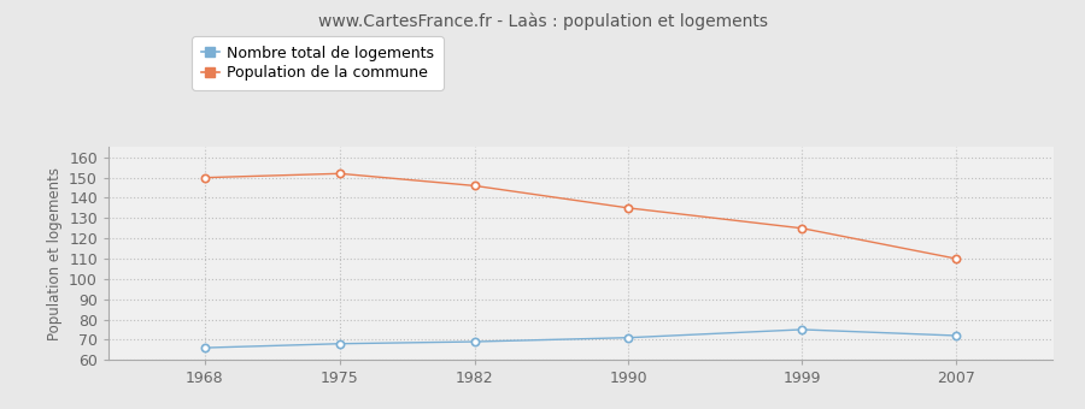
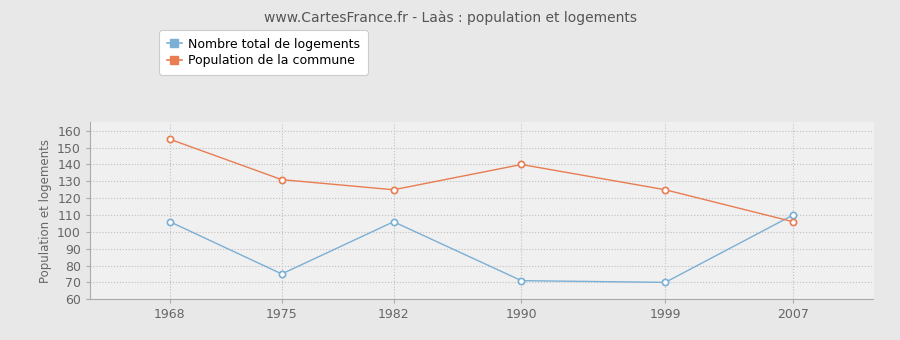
Nombre total de logements/1968: 66 -> 106
Population de la commune/1968: 150 -> 155
Nombre total de logements/1975: 68 -> 75
Population de la commune/1975: 152 -> 131
Nombre total de logements/1982: 69 -> 106
Population de la commune/1982: 146 -> 125
Population de la commune/1990: 135 -> 140
Nombre total de logements/1999: 75 -> 70
Nombre total de logements/2007: 72 -> 110
Population de la commune/2007: 110 -> 106
